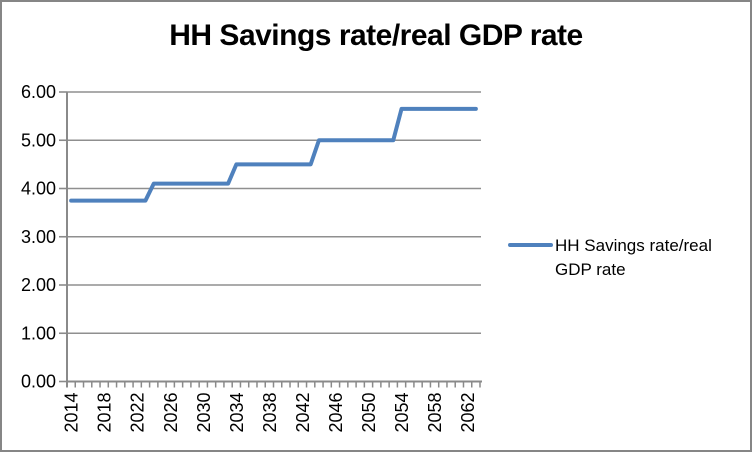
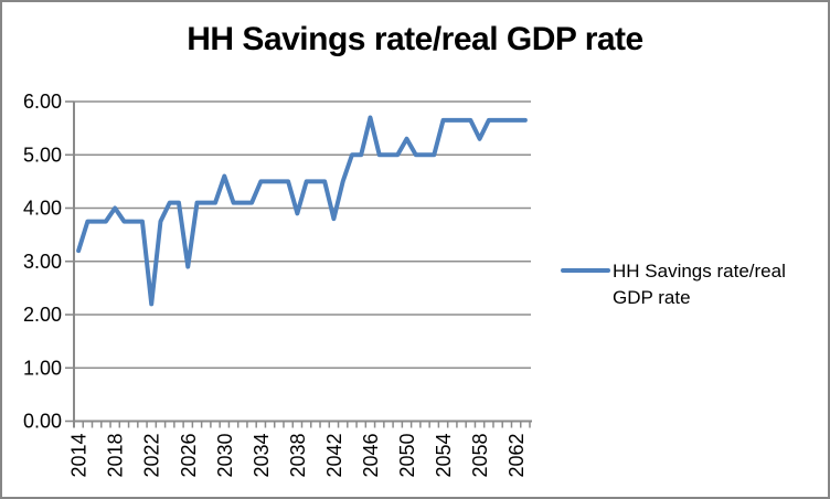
2014: 3.8 -> 3.2
2018: 3.8 -> 4.0
2022: 3.8 -> 2.2
2026: 4.1 -> 2.9
2030: 4.1 -> 4.6
2038: 4.5 -> 3.9
2042: 4.5 -> 3.8
2046: 5.0 -> 5.7
2050: 5.0 -> 5.3
2058: 5.7 -> 5.3
